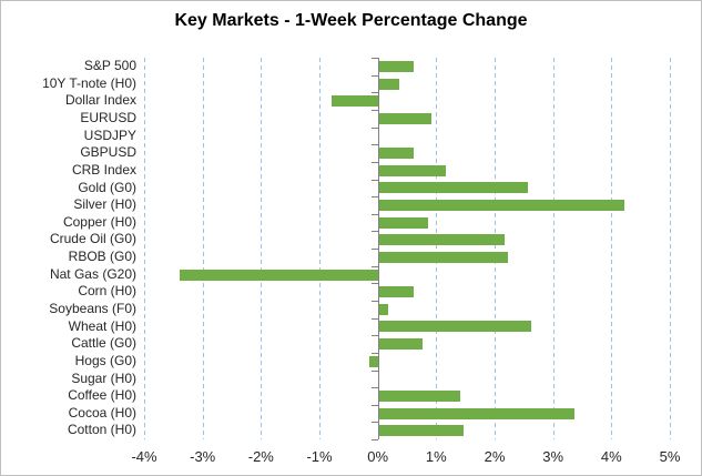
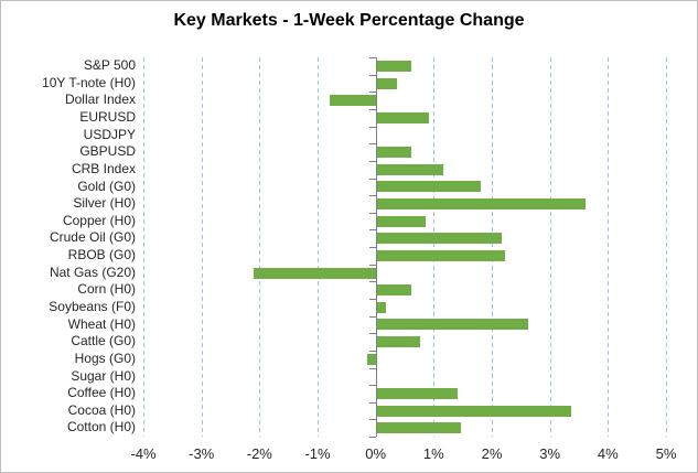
Gold (G0): 2.5% -> 1.8%
Silver (H0): 4.2% -> 3.6%
Nat Gas (G20): -3.4% -> -2.1%
